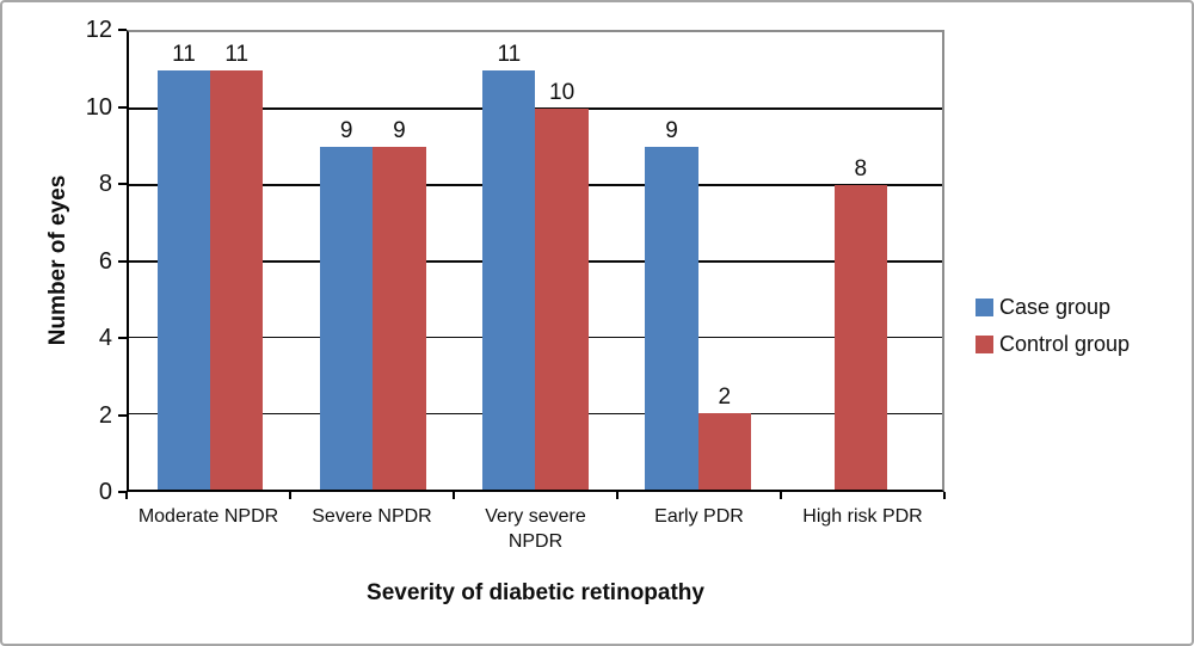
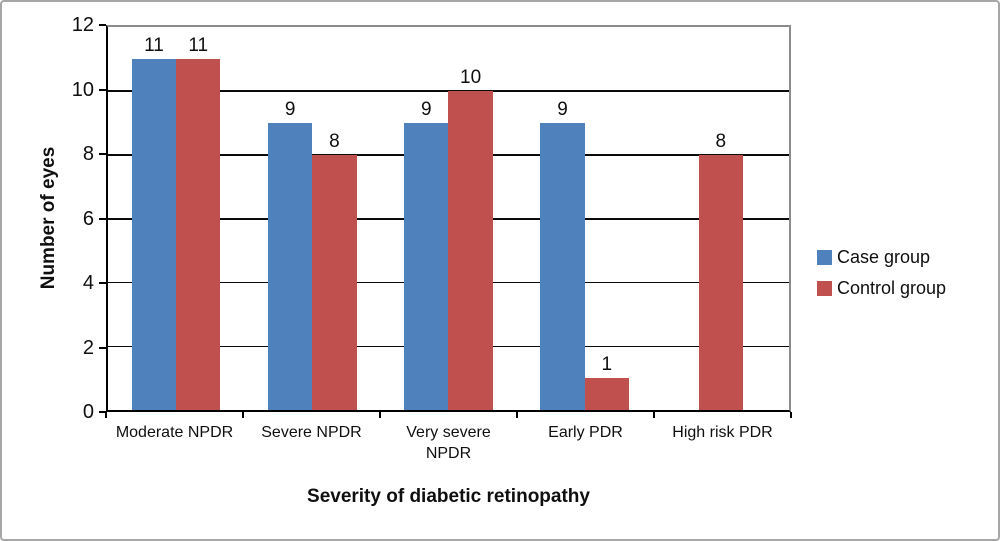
Control group/Severe NPDR: 9 -> 8
Case group/Very severe NPDR: 11 -> 9
Control group/Early PDR: 2 -> 1
